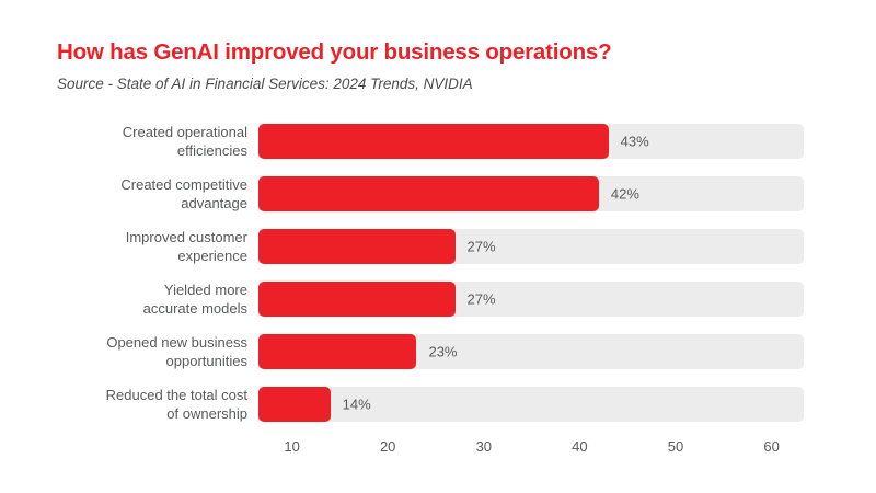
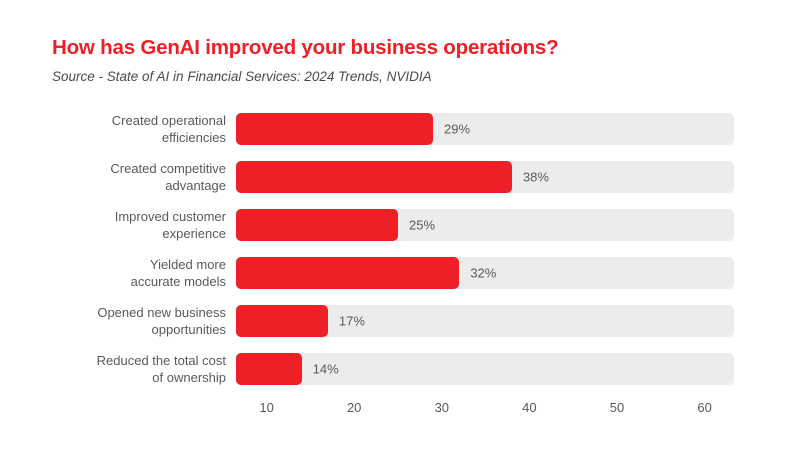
Created operational efficiencies: 43% -> 29%
Created competitive advantage: 42% -> 38%
Improved customer experience: 27% -> 25%
Yielded more accurate models: 27% -> 32%
Opened new business opportunities: 23% -> 17%
